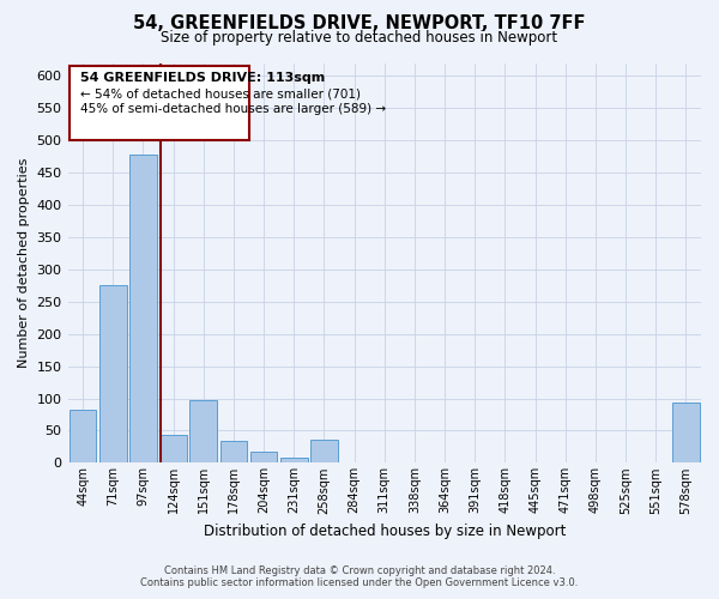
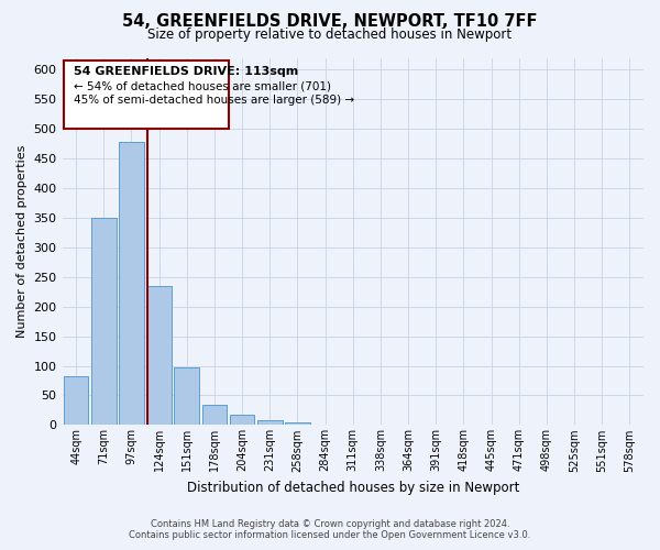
71sqm: 276 -> 350
124sqm: 44 -> 235
258sqm: 36 -> 4
578sqm: 94 -> 1
